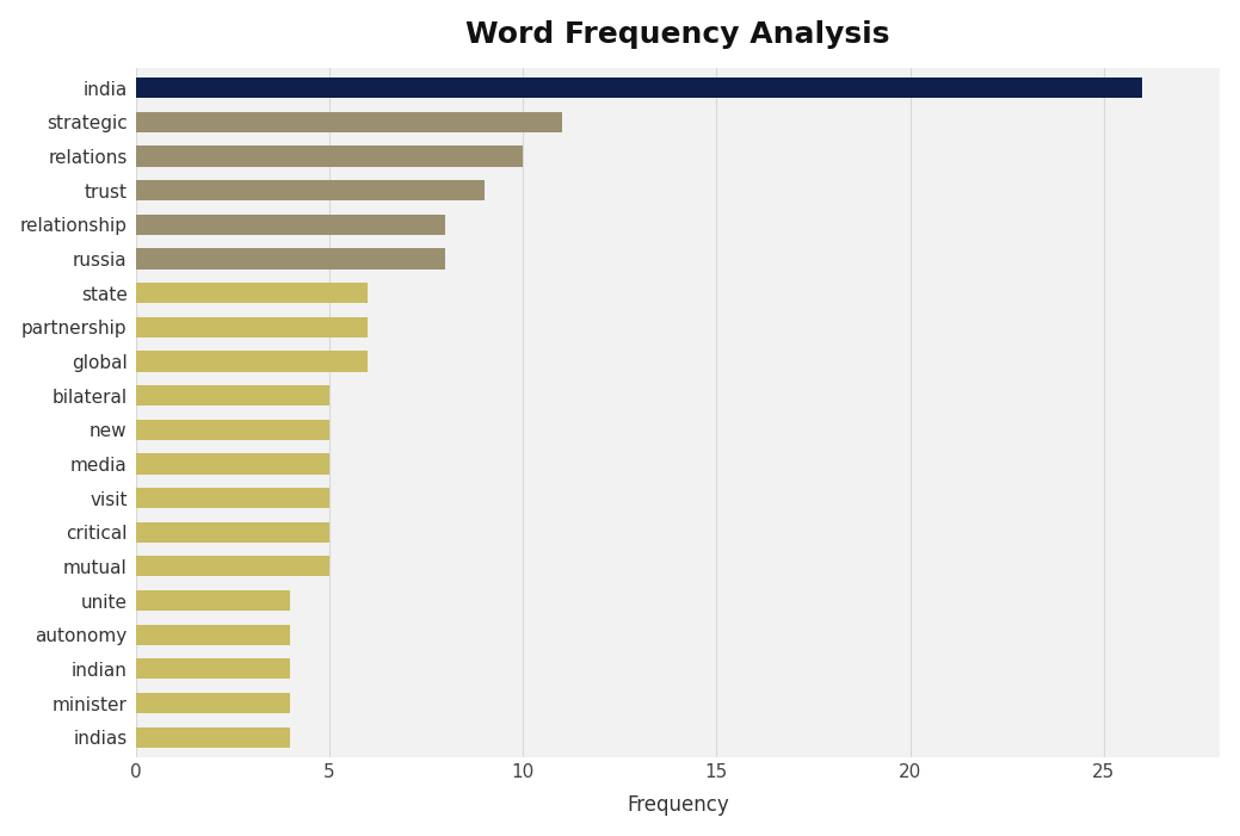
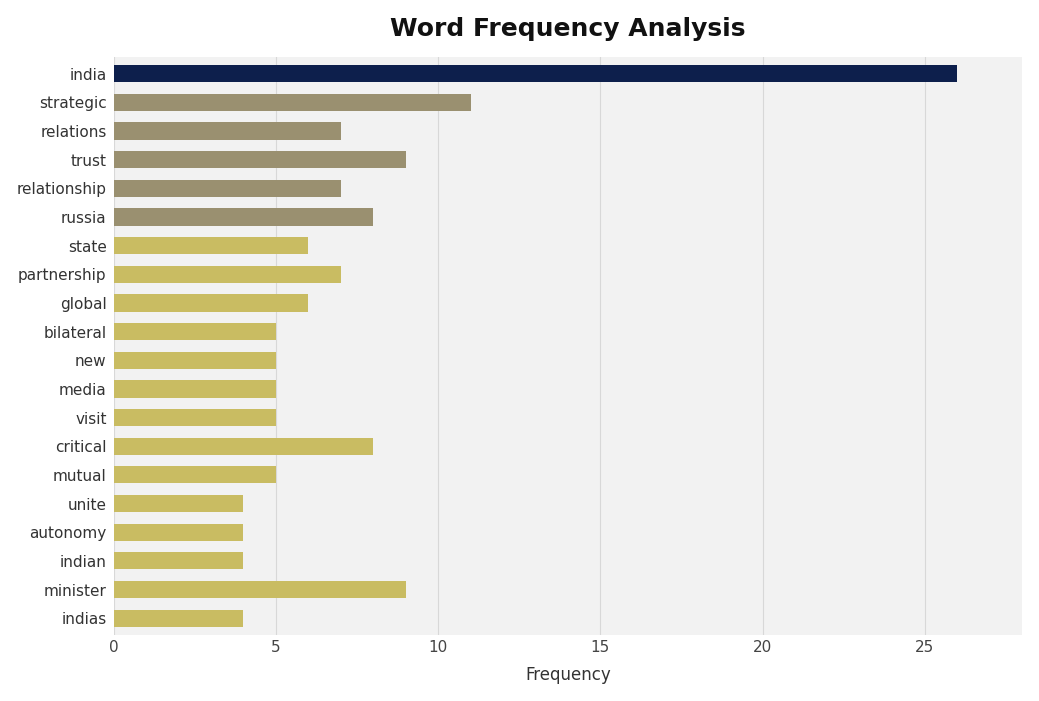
relations: 10 -> 7
relationship: 8 -> 7
partnership: 6 -> 7
critical: 5 -> 8
minister: 4 -> 9
